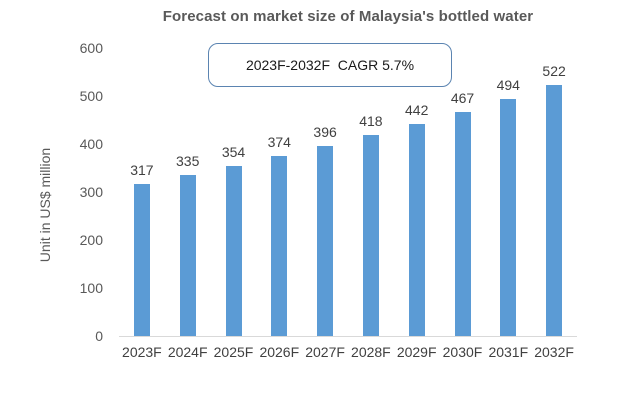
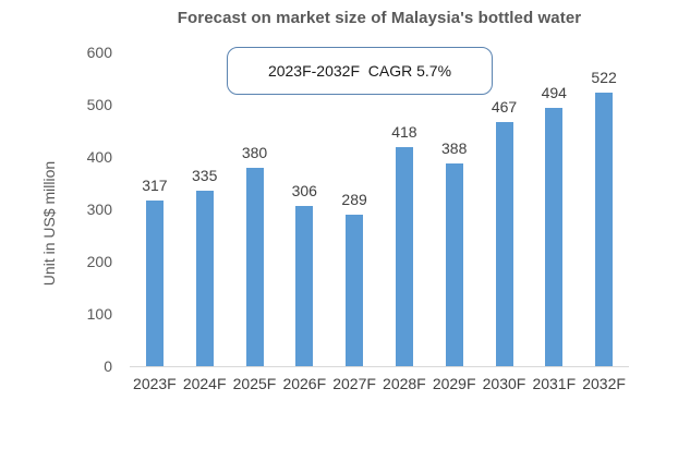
2025F: 354 -> 380
2026F: 374 -> 306
2027F: 396 -> 289
2029F: 442 -> 388
